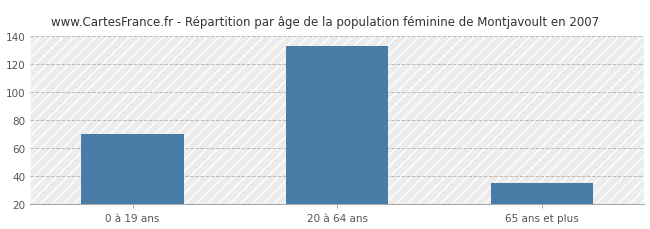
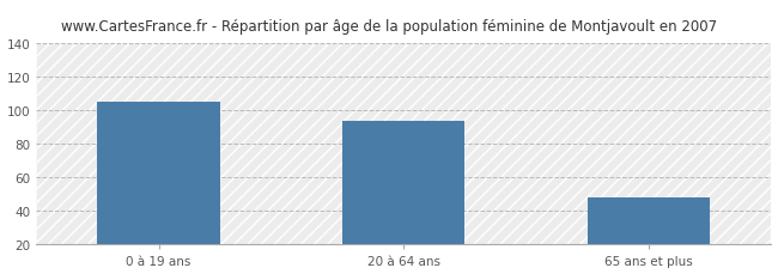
0 à 19 ans: 70 -> 105
20 à 64 ans: 133 -> 94
65 ans et plus: 35 -> 48
